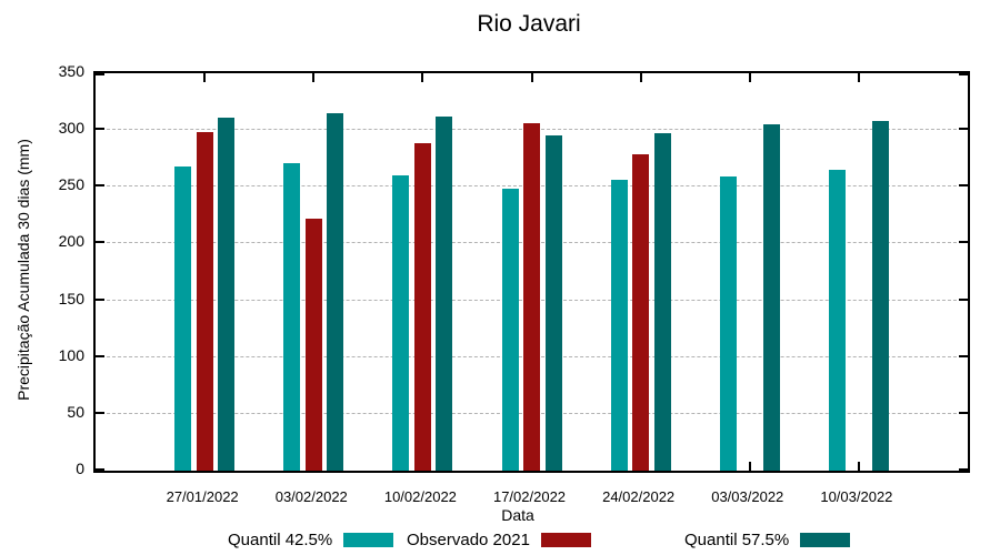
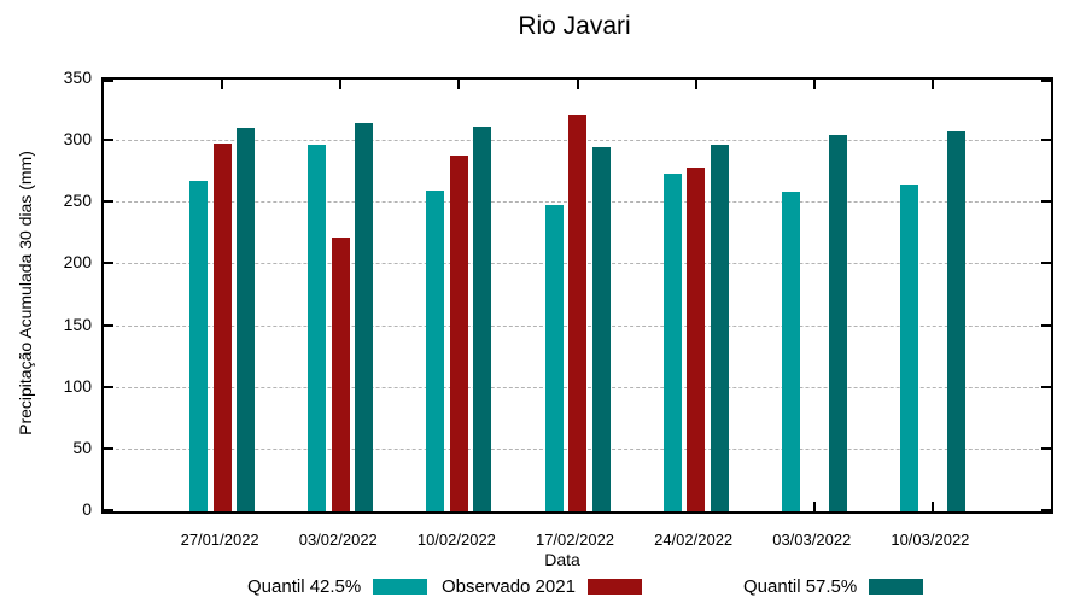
Quantil 42.5%/03/02/2022: 271 -> 297
Observado 2021/17/02/2022: 306 -> 322
Quantil 42.5%/24/02/2022: 256 -> 274
